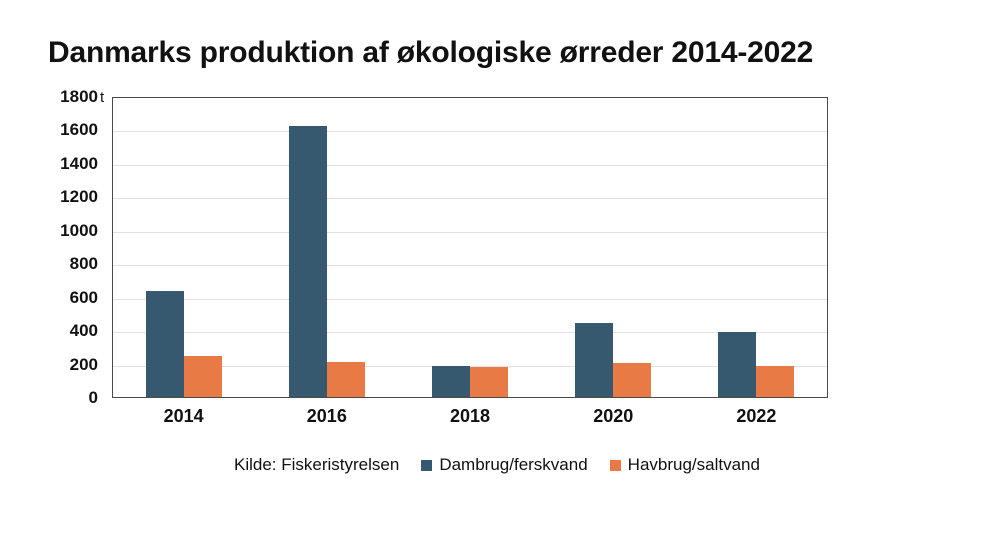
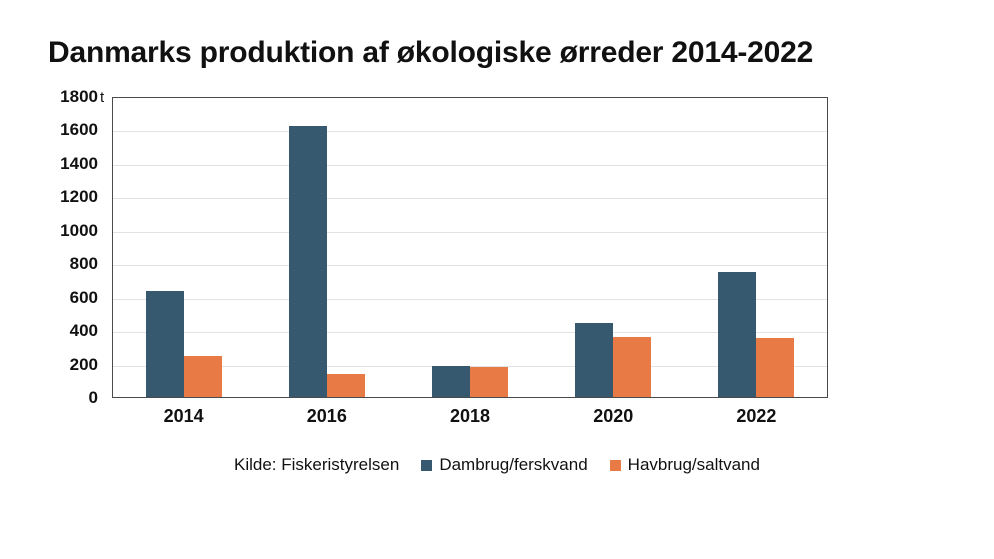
Havbrug/saltvand/2016: 210 -> 140
Havbrug/saltvand/2020: 200 -> 360
Dambrug/ferskvand/2022: 390 -> 750
Havbrug/saltvand/2022: 180 -> 350
